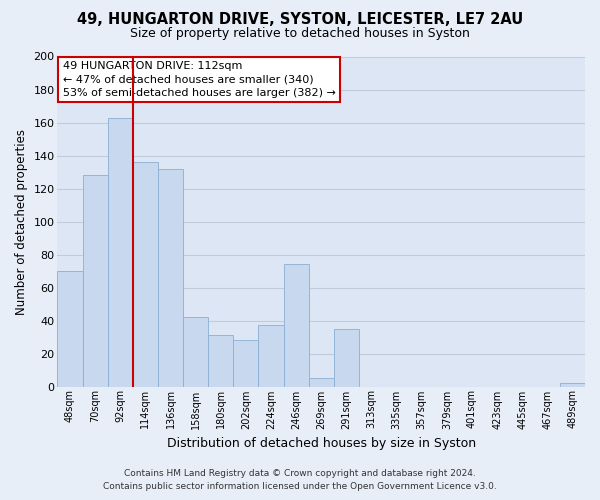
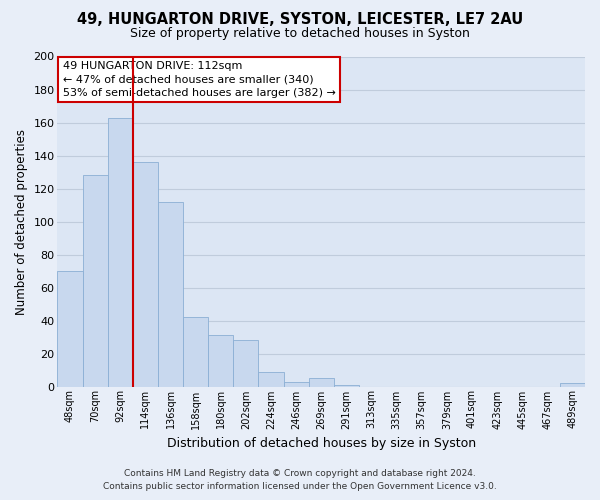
136sqm: 132 -> 112
224sqm: 37 -> 9
246sqm: 74 -> 3
291sqm: 35 -> 1
